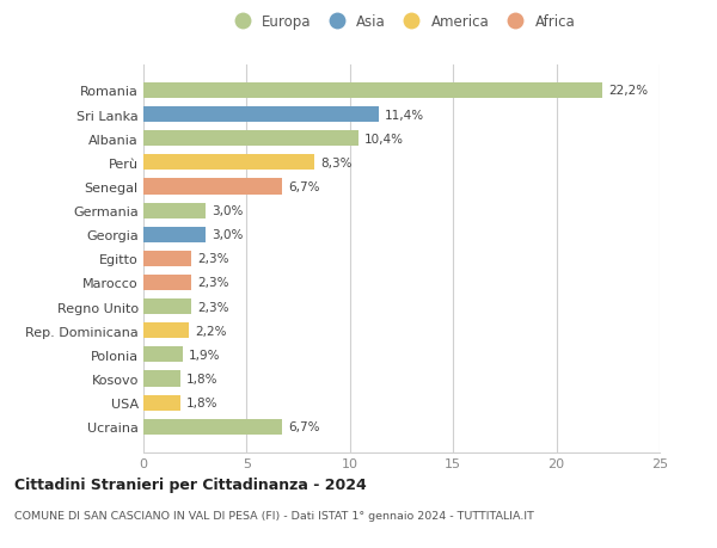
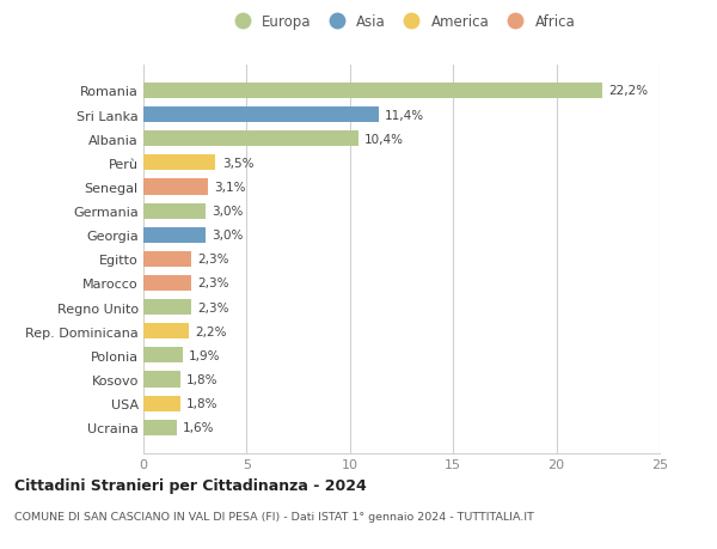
Perù: 8,3% -> 3,5%
Senegal: 6,7% -> 3,1%
Ucraina: 6,7% -> 1,6%
